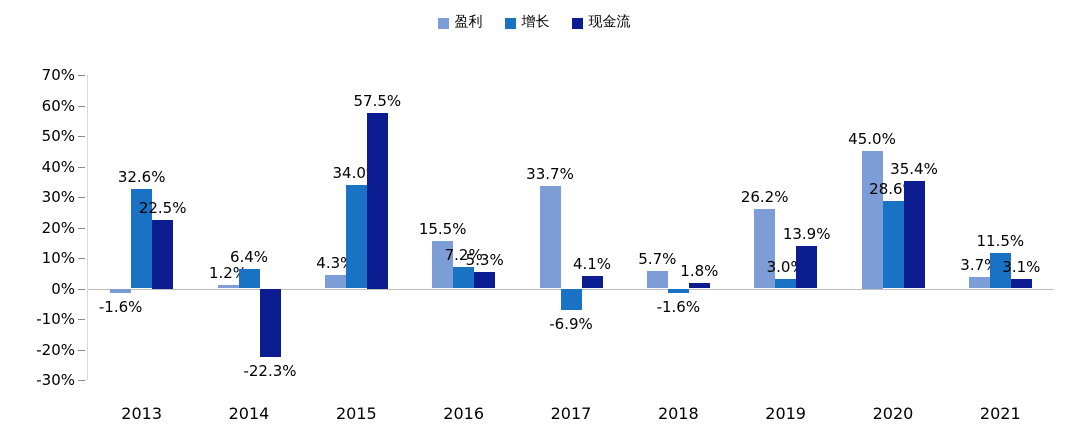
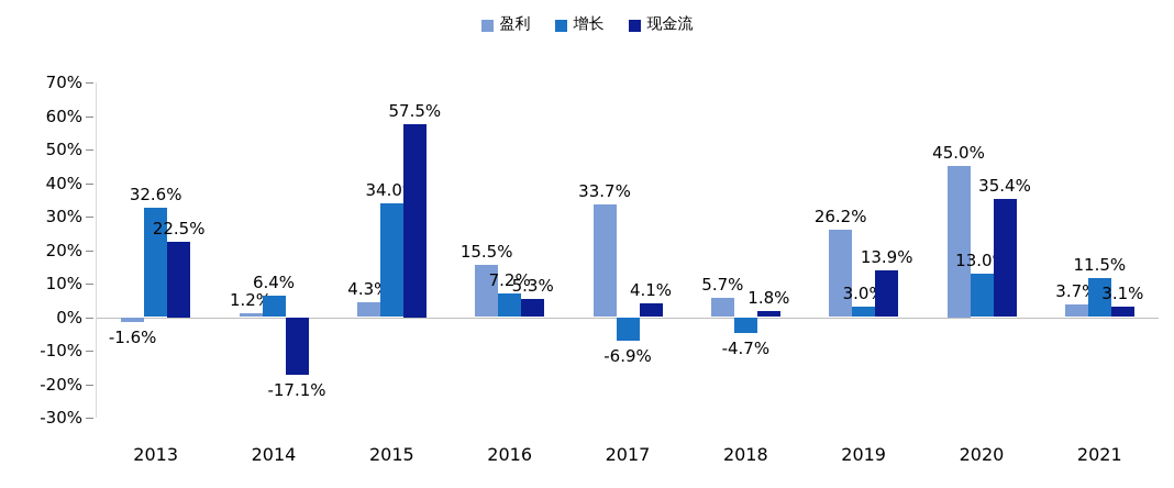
现金流/2014: -22.3% -> -17.1%
增长/2018: -1.6% -> -4.7%
增长/2020: 28.6% -> 13.0%
